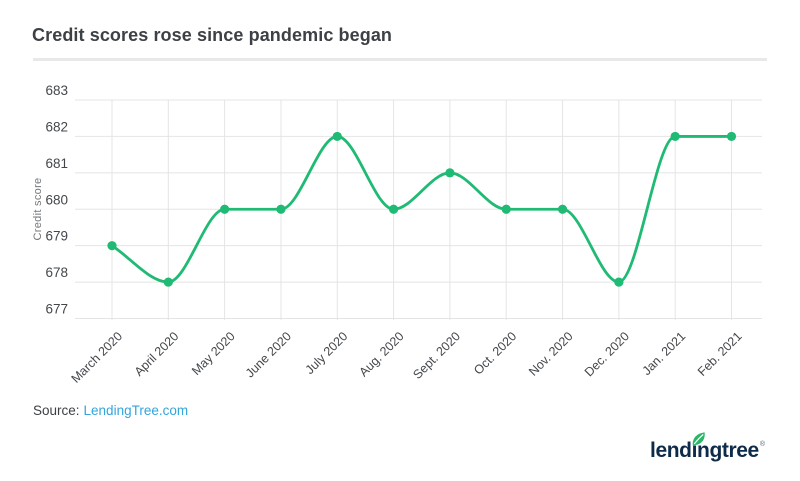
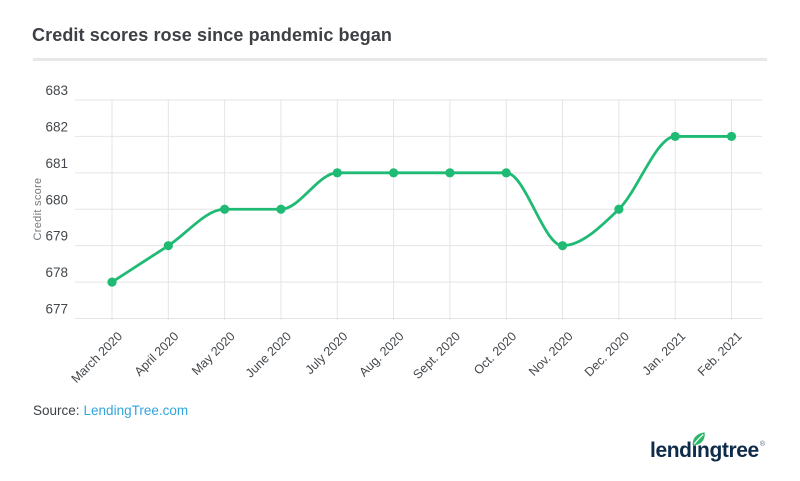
March 2020: 679 -> 678
April 2020: 678 -> 679
July 2020: 682 -> 681
Aug. 2020: 680 -> 681
Oct. 2020: 680 -> 681
Nov. 2020: 680 -> 679
Dec. 2020: 678 -> 680
